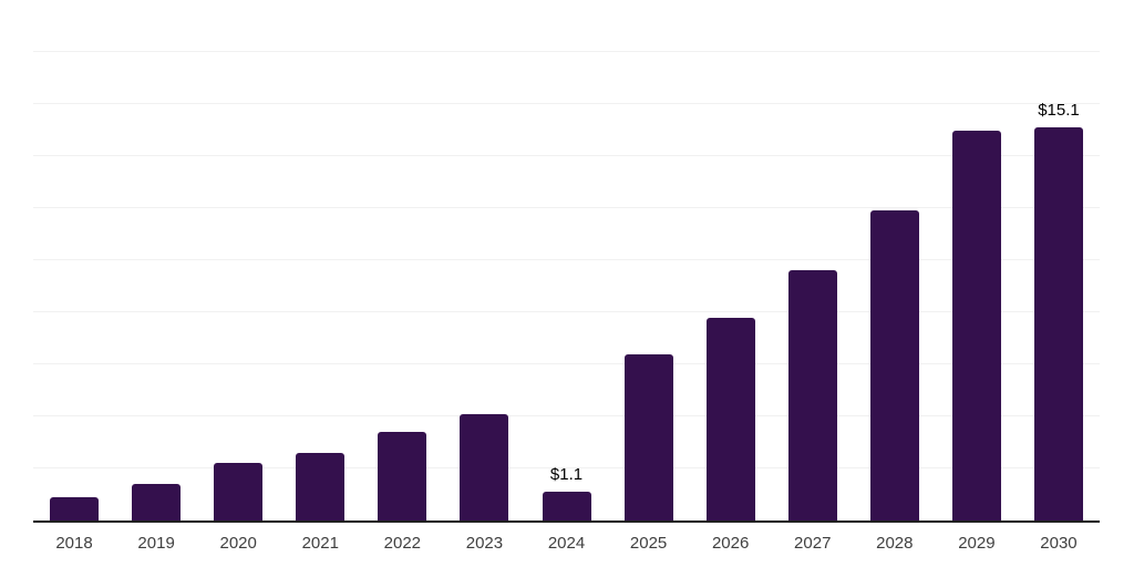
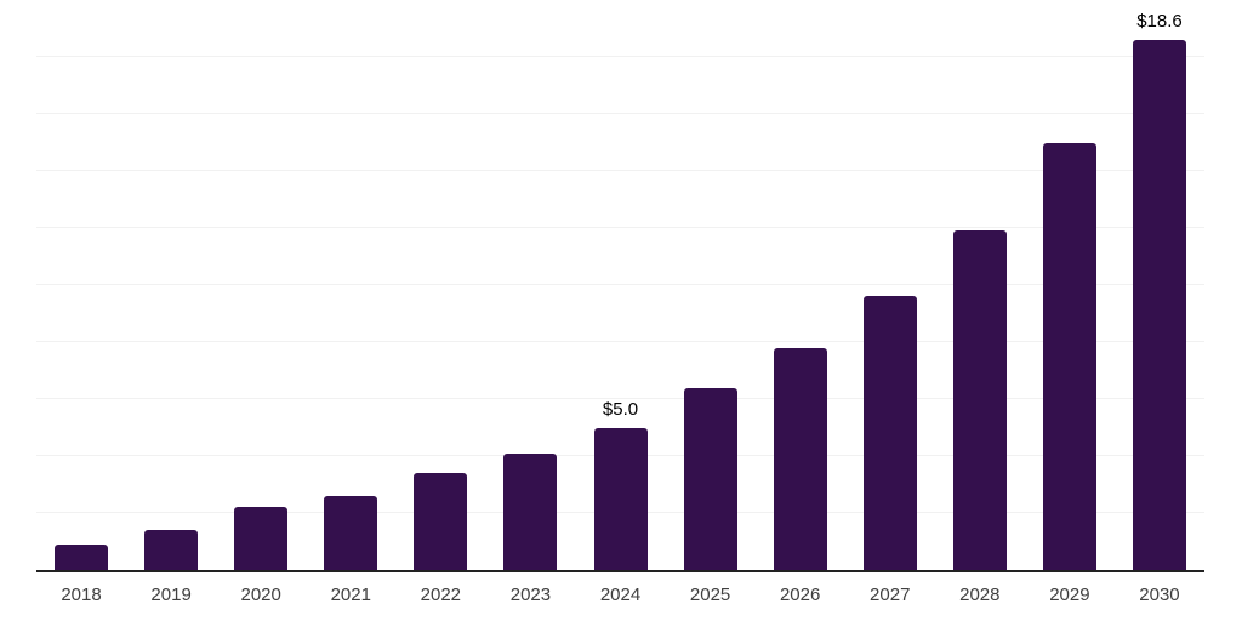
2024: $1.1 -> $5.0
2030: $15.1 -> $18.6
